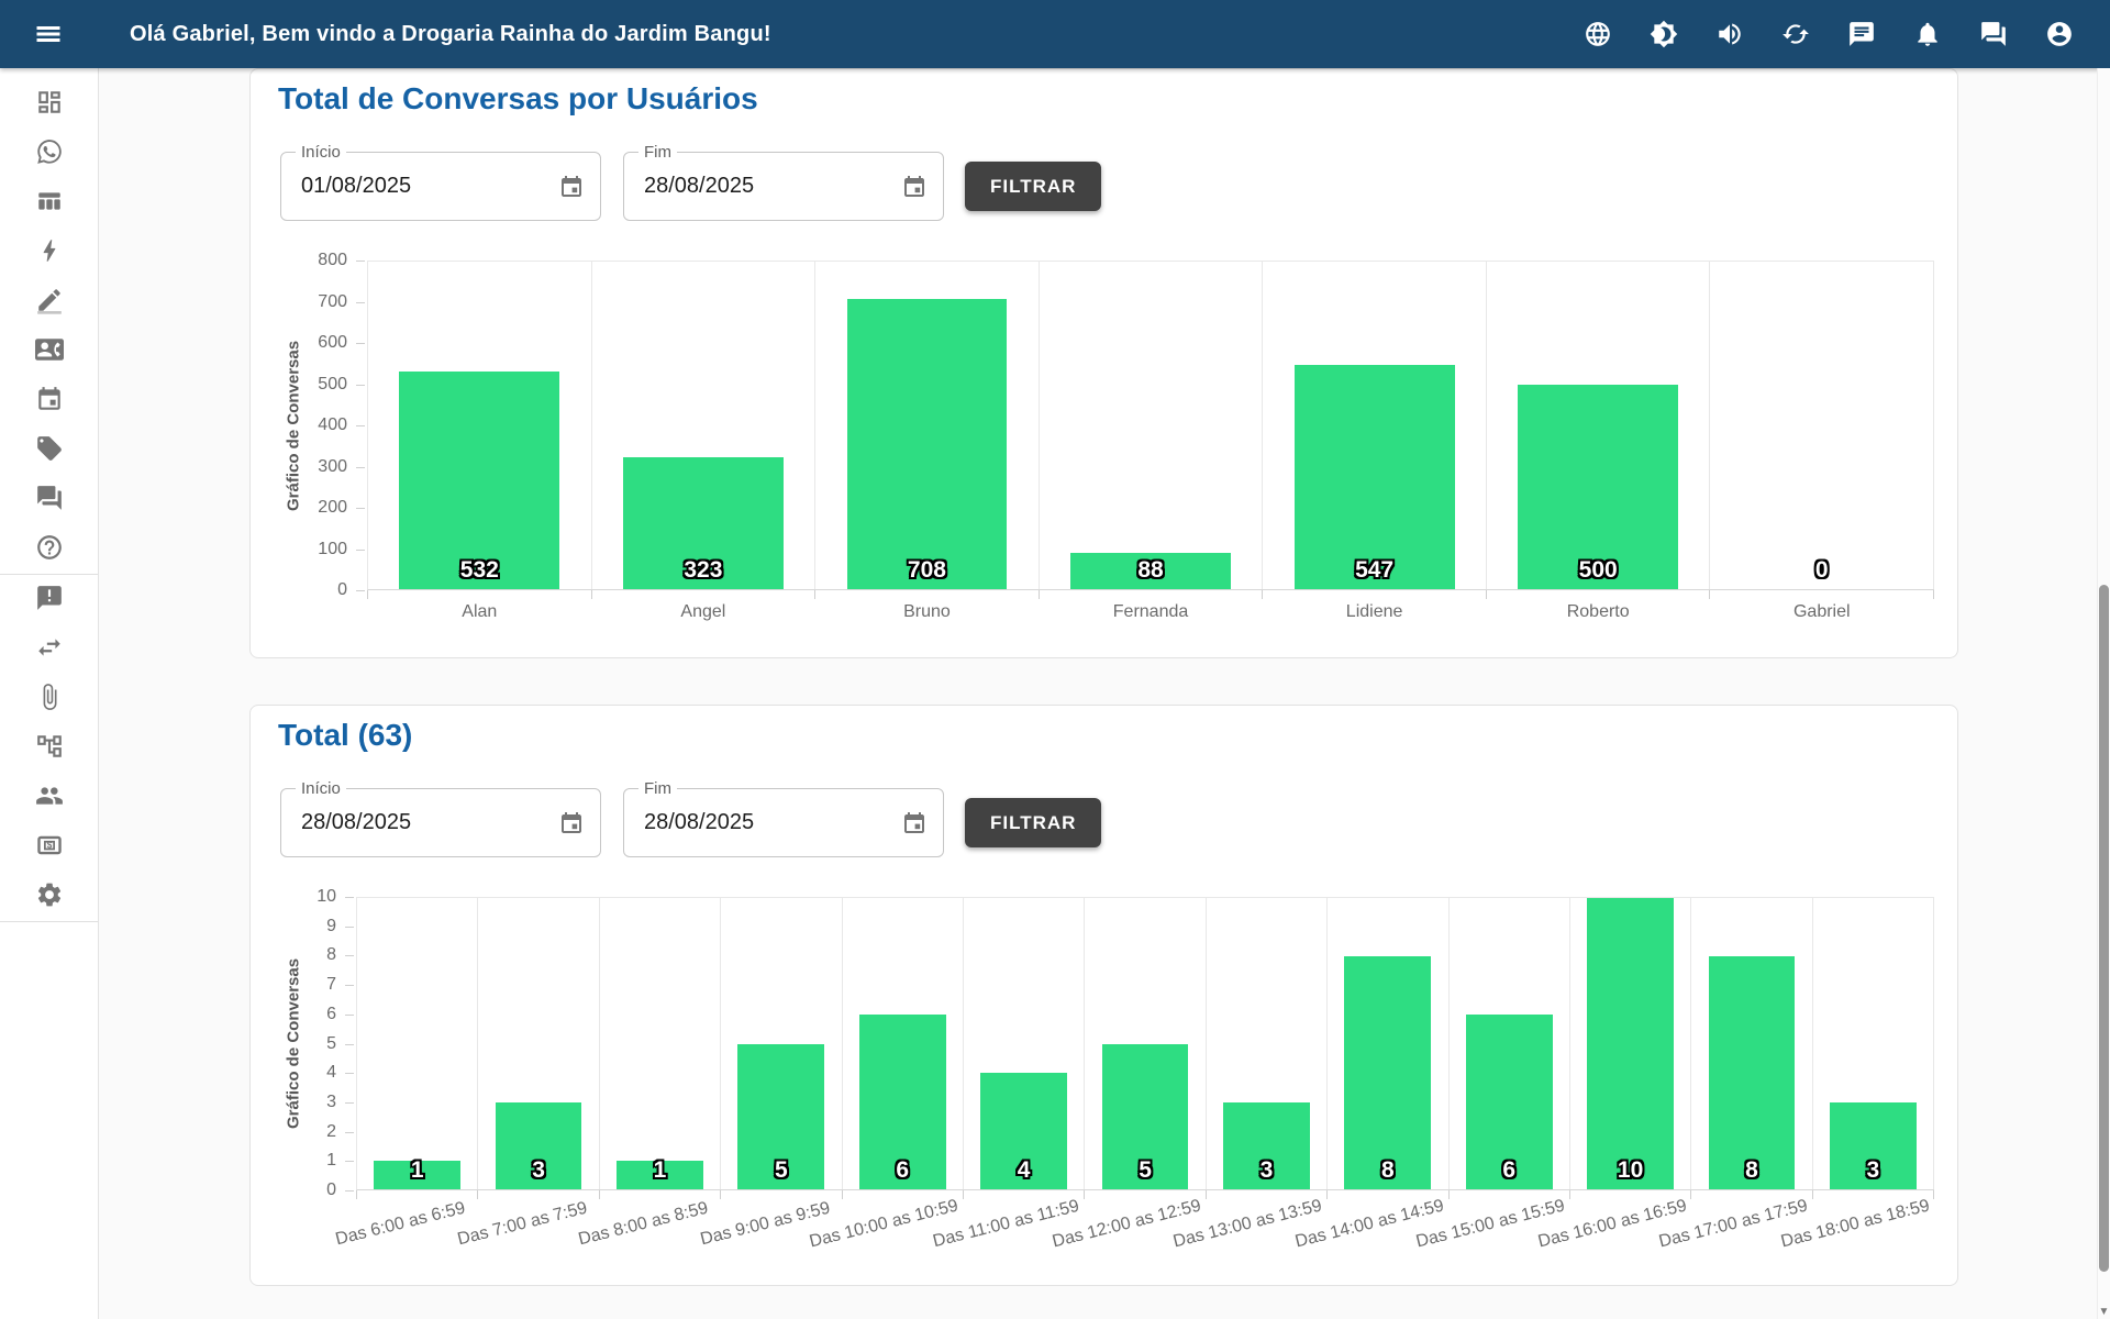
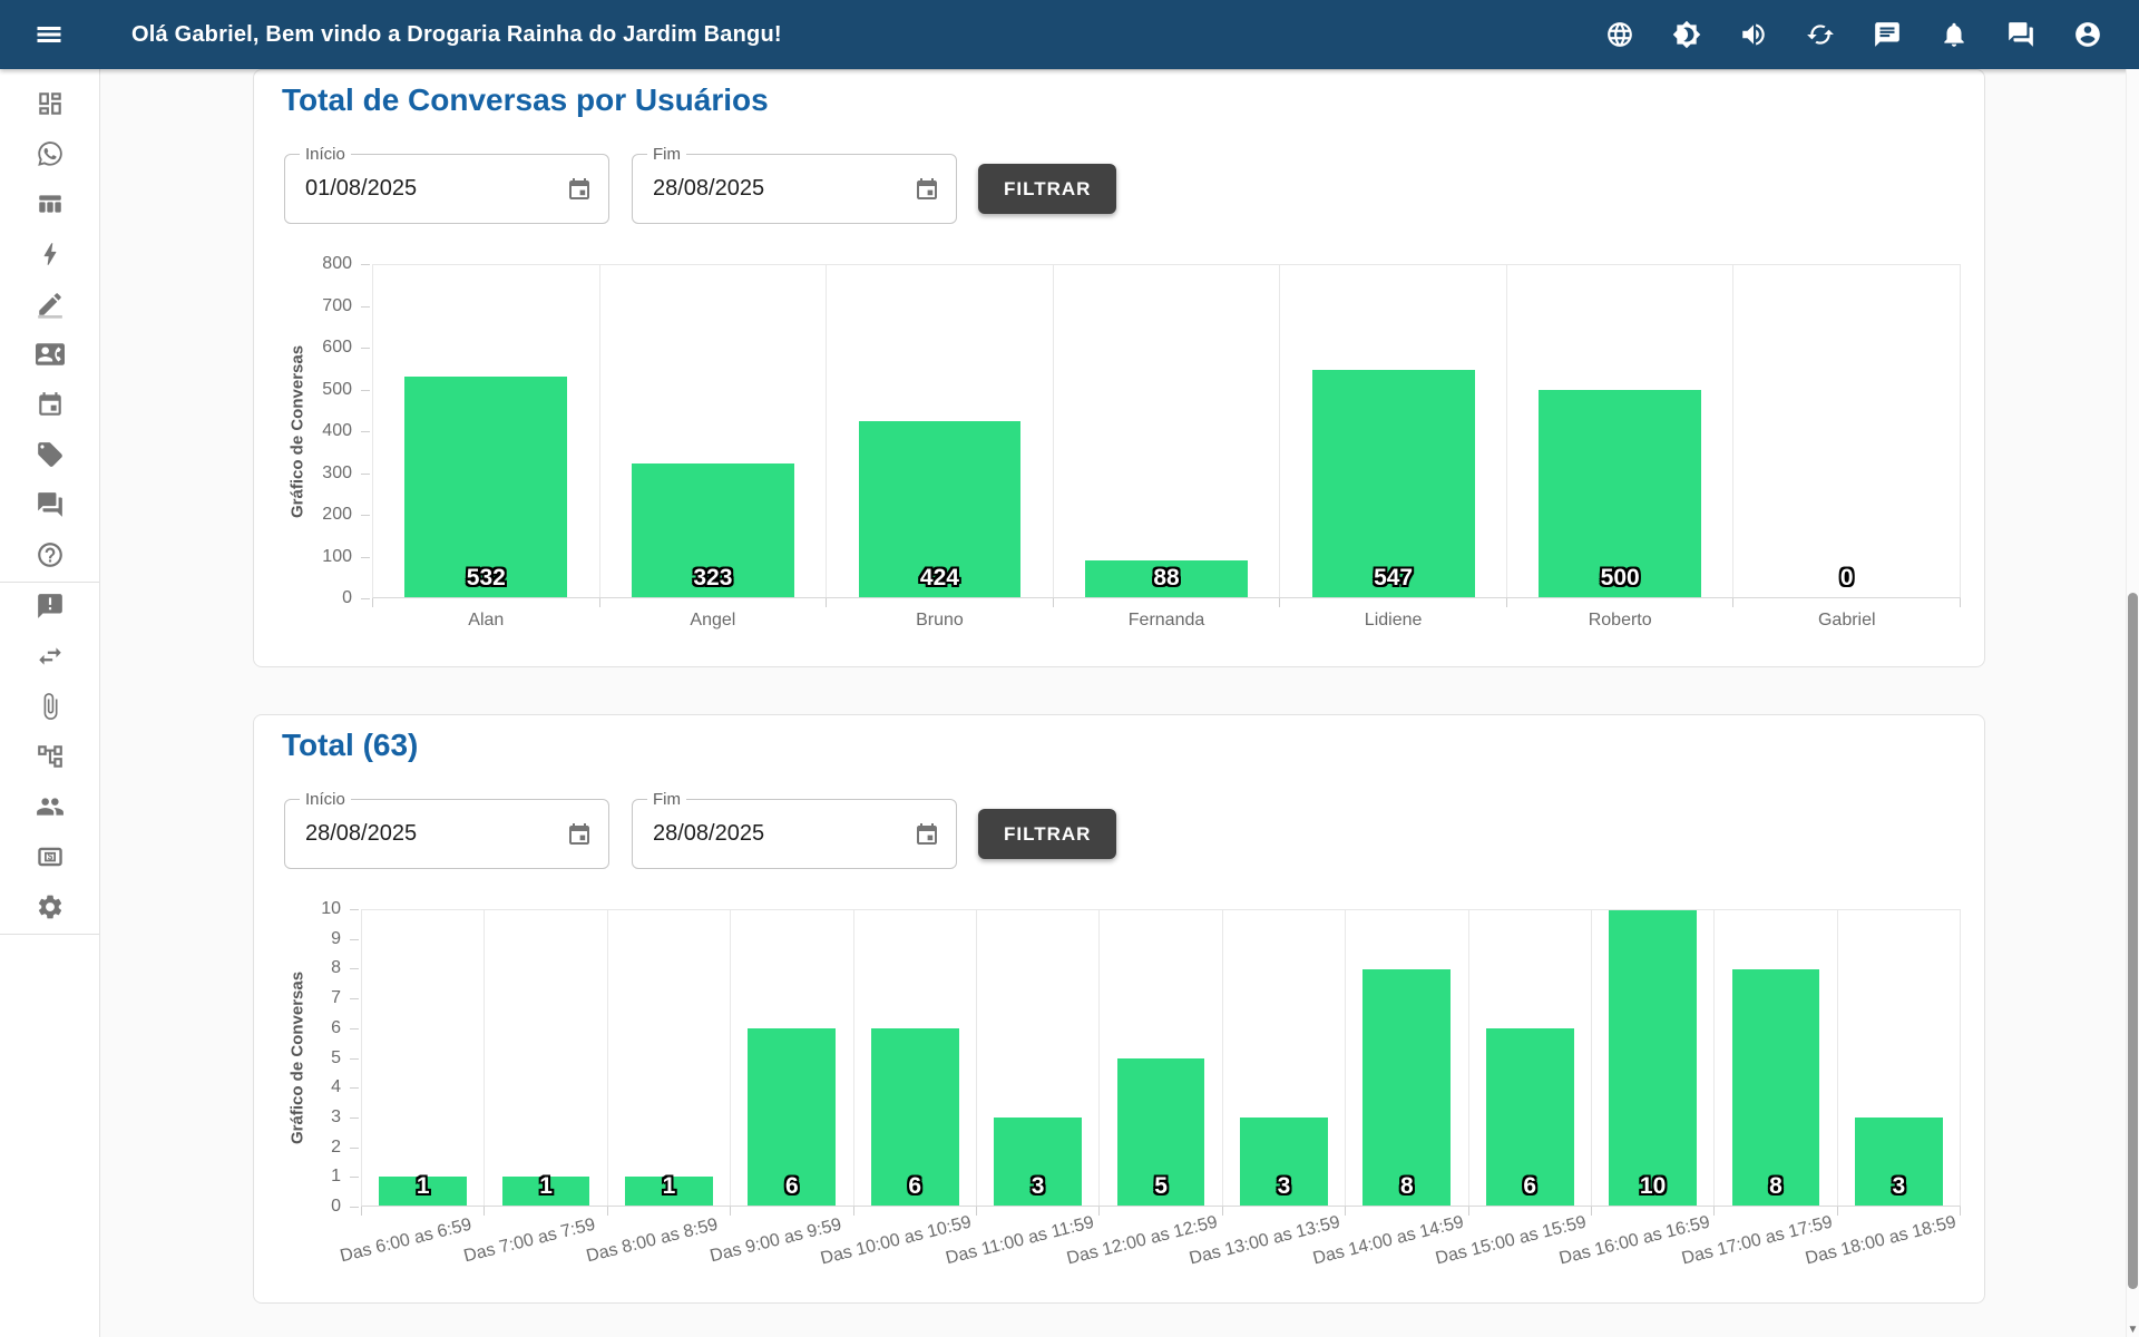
Total de Conversas por Usuários/Bruno: 708 -> 424
Total (63)/Das 7:00 as 7:59: 3 -> 1
Total (63)/Das 9:00 as 9:59: 5 -> 6
Total (63)/Das 11:00 as 11:59: 4 -> 3
